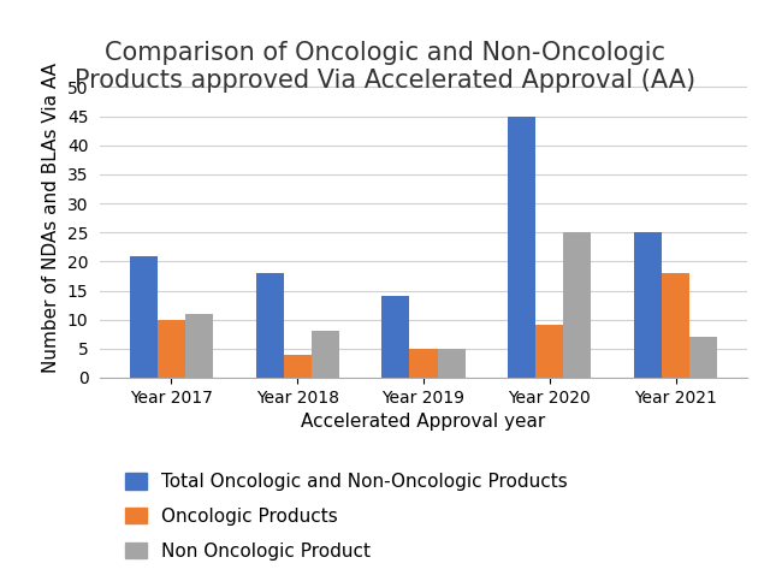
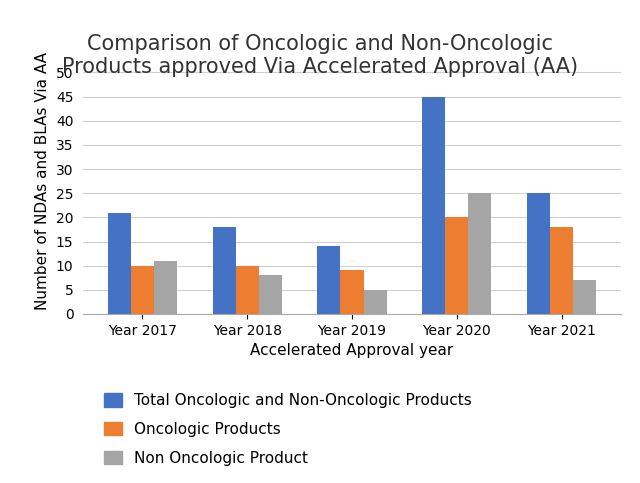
Oncologic Products/Year 2018: 4 -> 10
Oncologic Products/Year 2019: 5 -> 9
Oncologic Products/Year 2020: 9 -> 20
